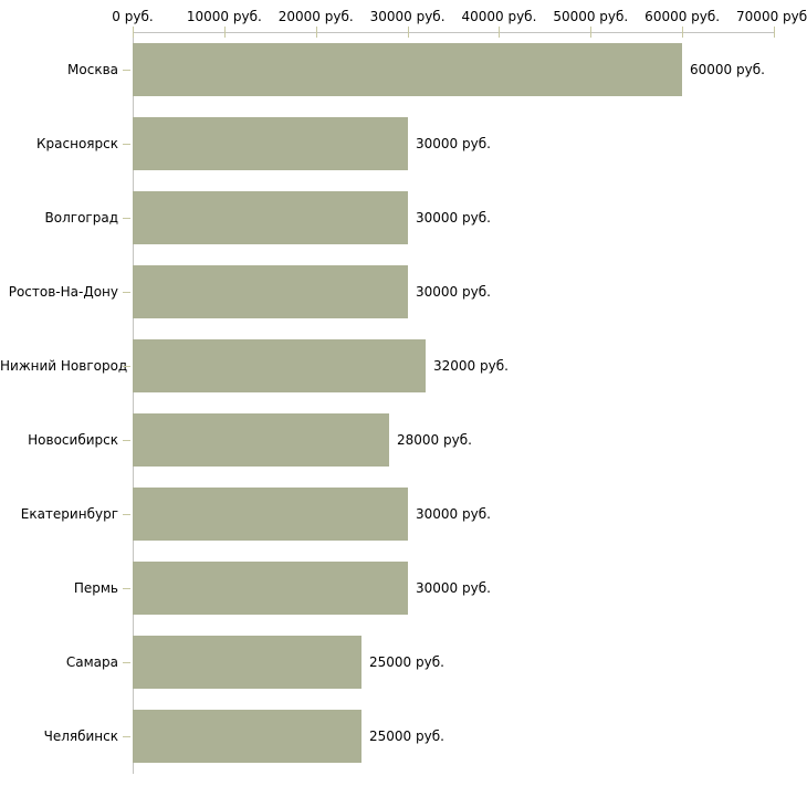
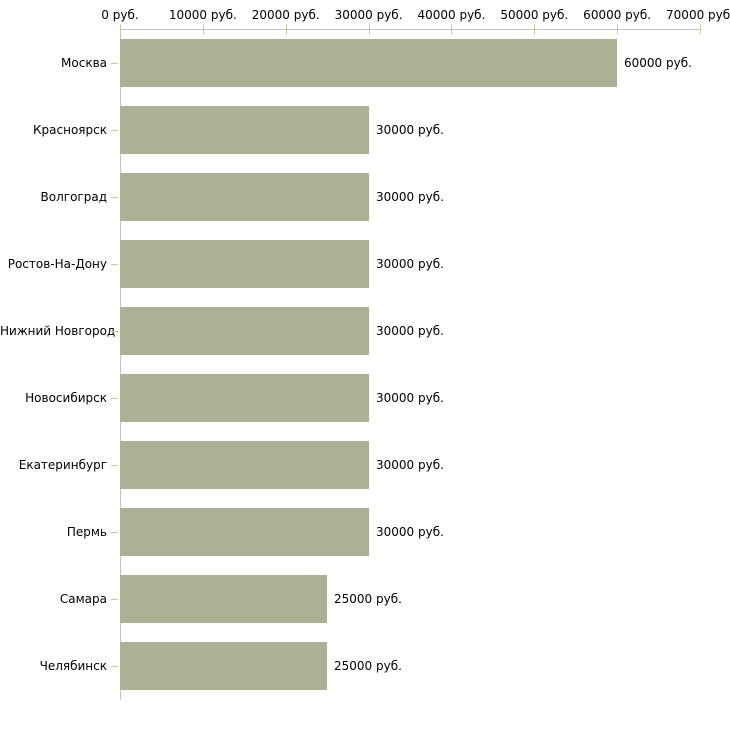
Нижний Новгород: 32000 -> 30000
Новосибирск: 28000 -> 30000
